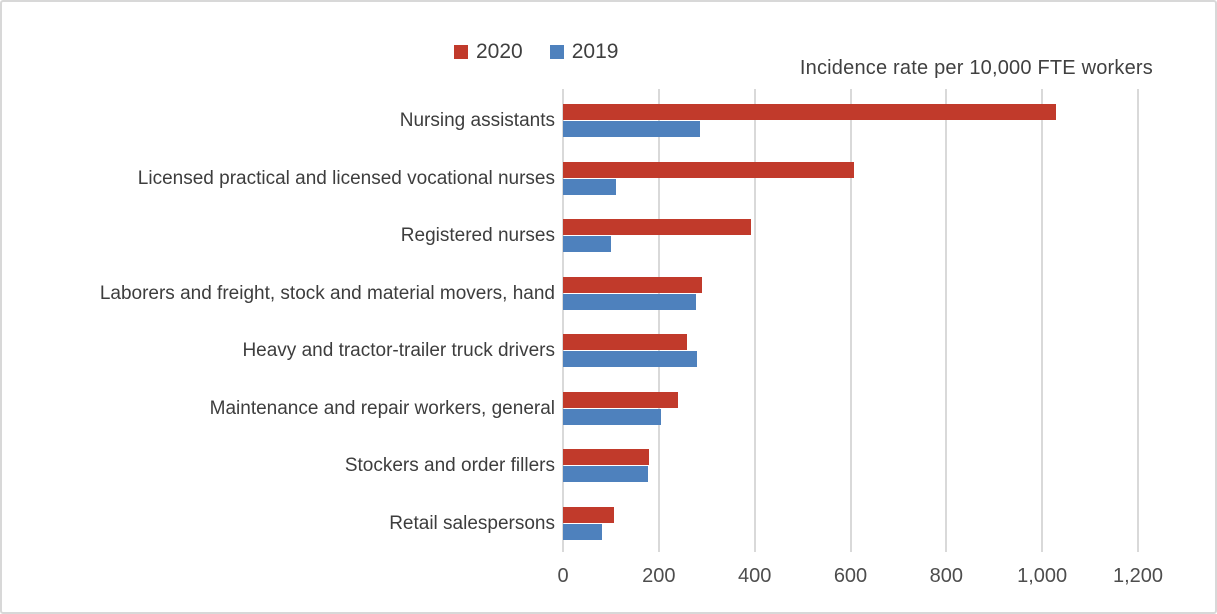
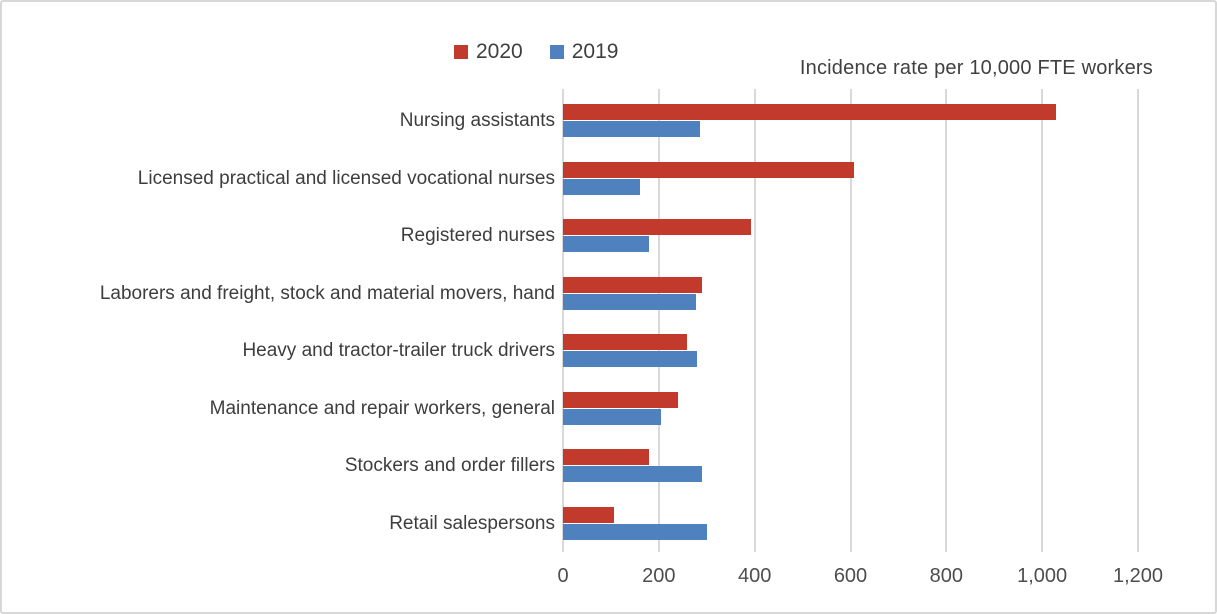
2019/Licensed practical and licensed vocational nurses: 110 -> 160
2019/Registered nurses: 100 -> 180
2019/Stockers and order fillers: 180 -> 290
2019/Retail salespersons: 80 -> 300
